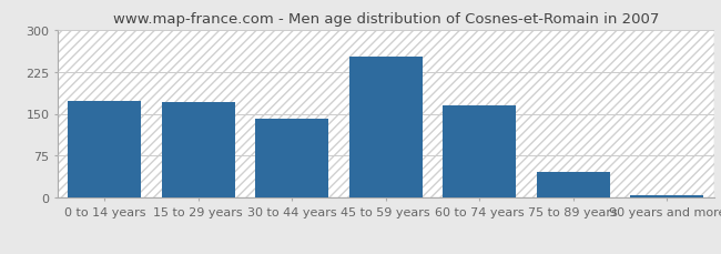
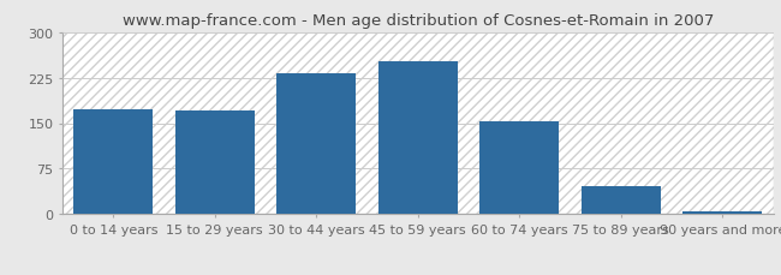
30 to 44 years: 142 -> 232
60 to 74 years: 164 -> 152
